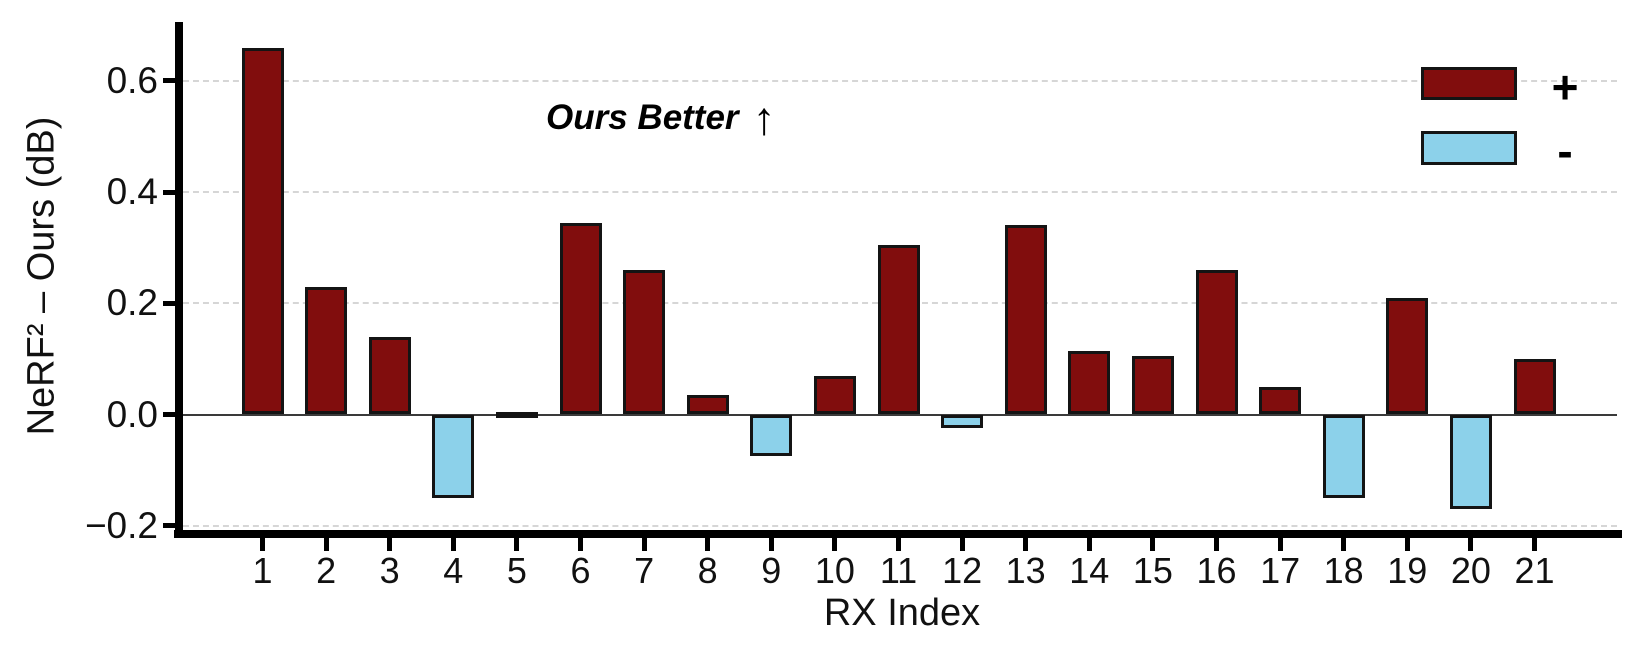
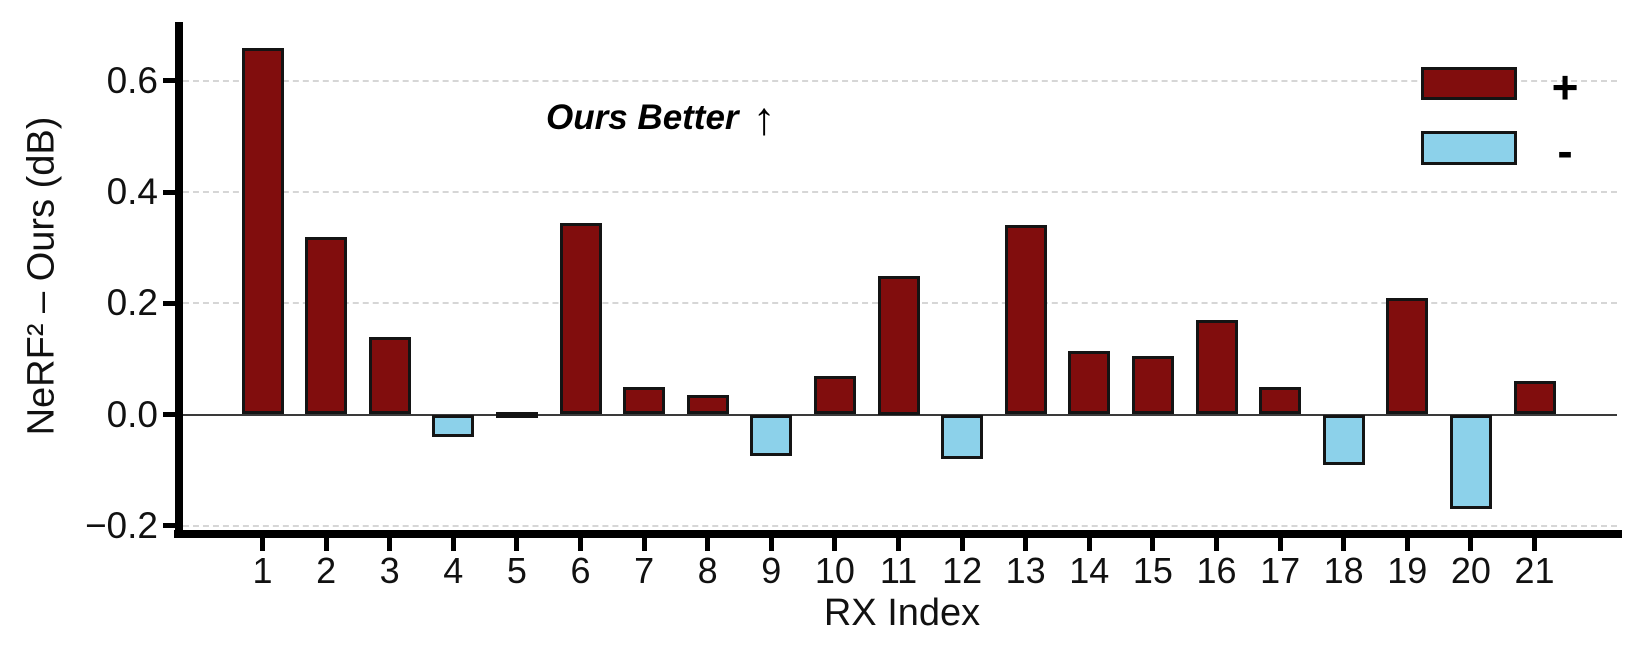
2: 0.23 -> 0.32
4: -0.15 -> -0.04
7: 0.26 -> 0.05
11: 0.30 -> 0.25
12: -0.03 -> -0.08
16: 0.26 -> 0.17
18: -0.15 -> -0.09
21: 0.10 -> 0.06
